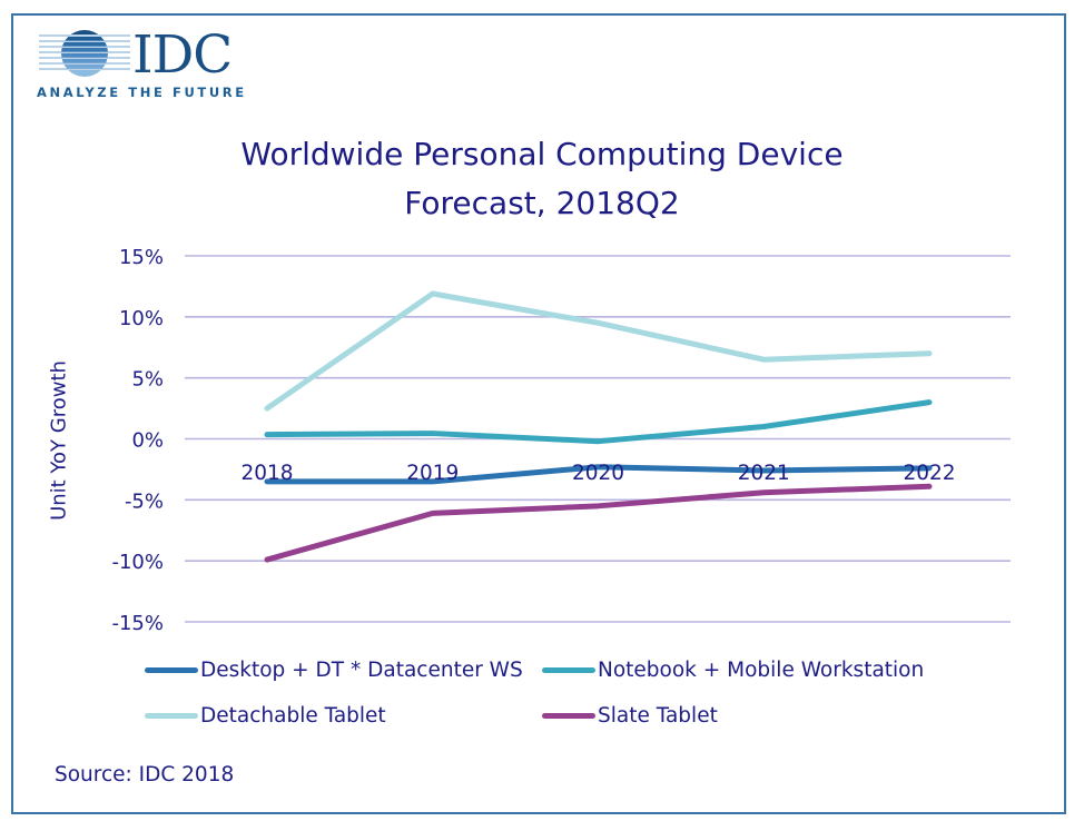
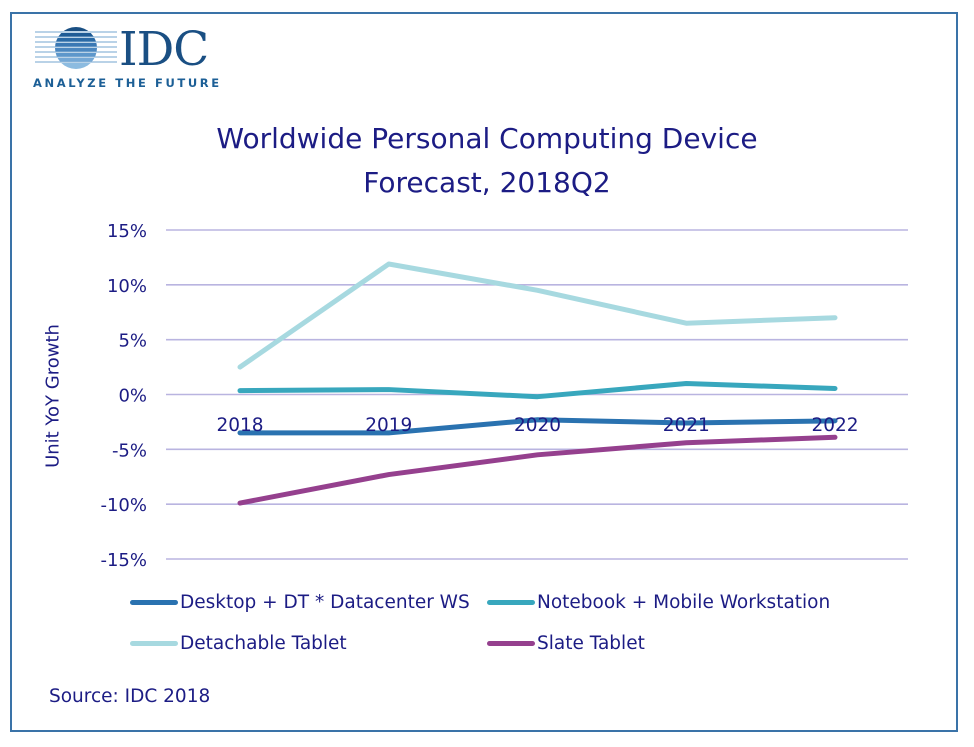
Slate Tablet/2019: -6.1% -> -7.3%
Notebook + Mobile Workstation/2022: 3.0% -> 0.6%
